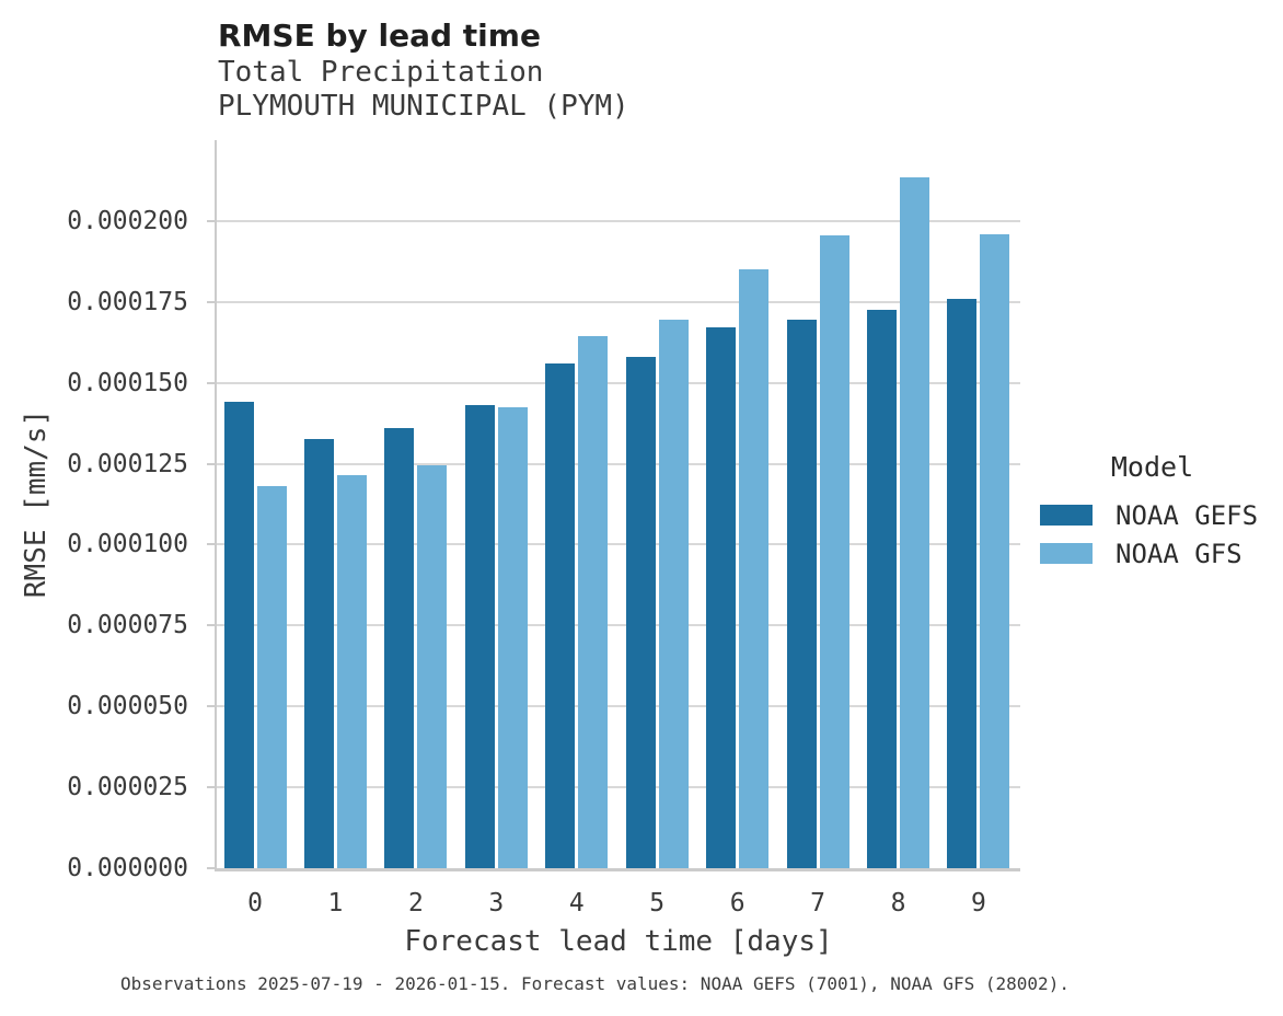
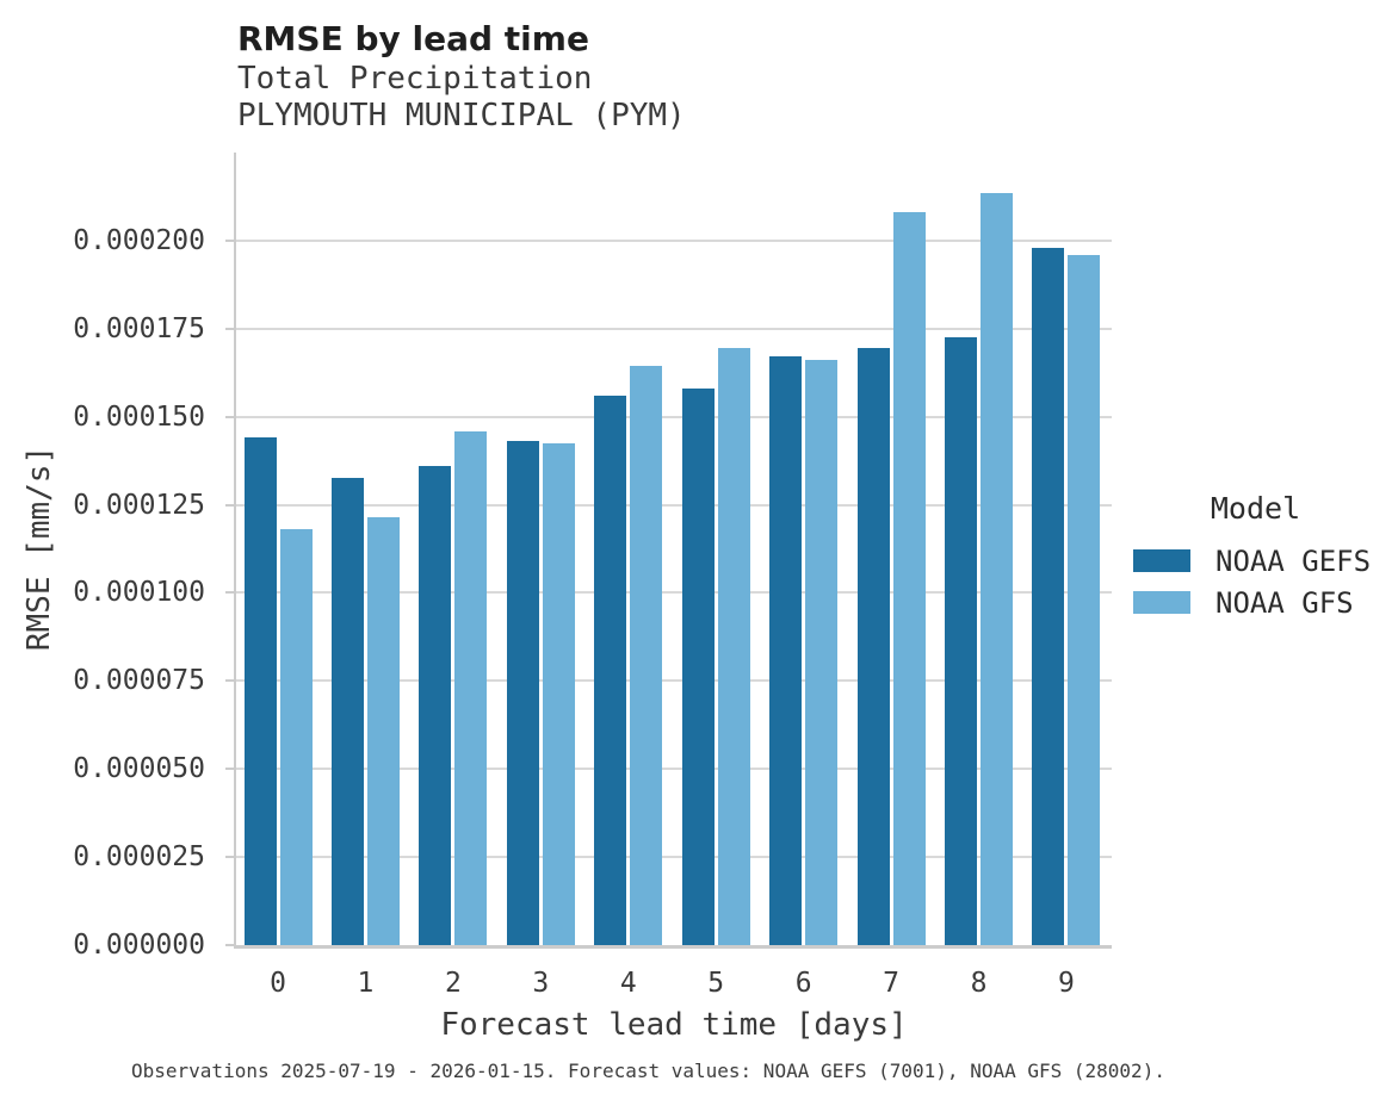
NOAA GFS/2: 0.000124 -> 0.000146
NOAA GFS/6: 0.000185 -> 0.000166
NOAA GFS/7: 0.000196 -> 0.000208
NOAA GEFS/9: 0.000176 -> 0.000198
